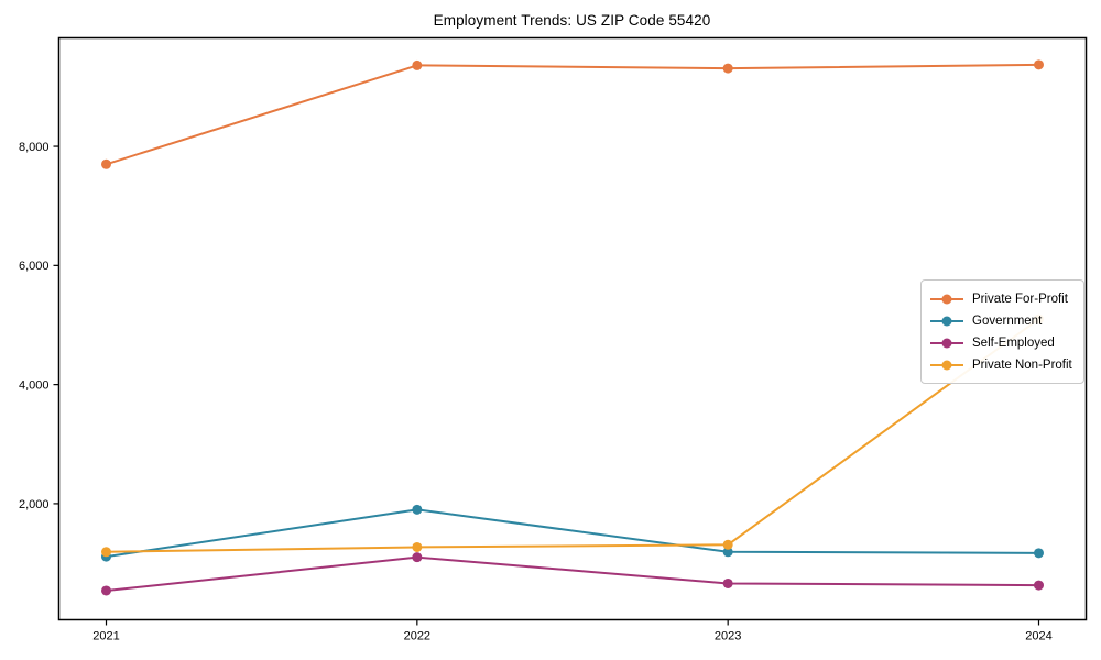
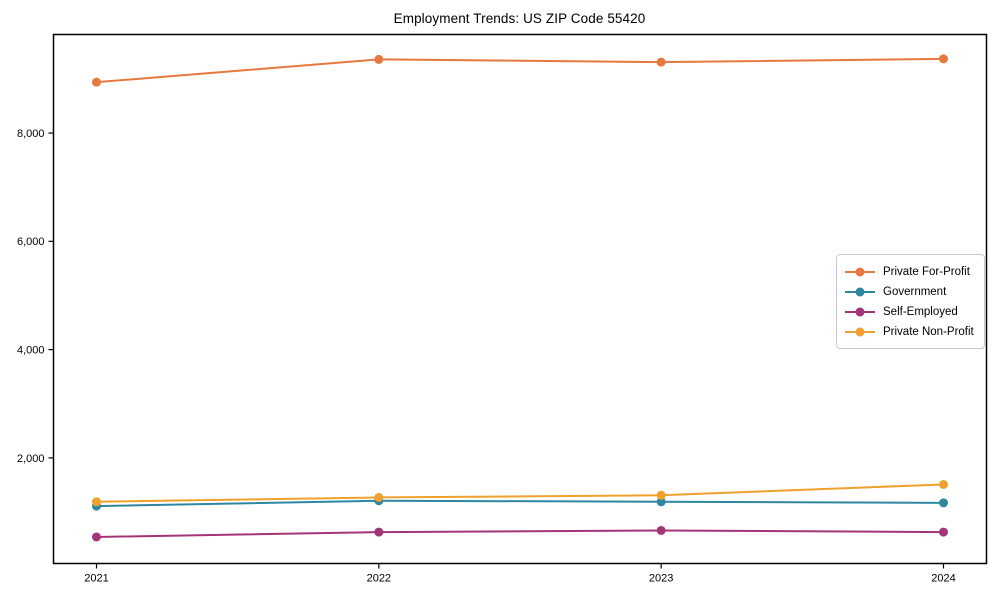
Private For-Profit/2021: 7700 -> 8900
Government/2022: 1900 -> 1200
Self-Employed/2022: 1100 -> 600
Private Non-Profit/2024: 5100 -> 1500
